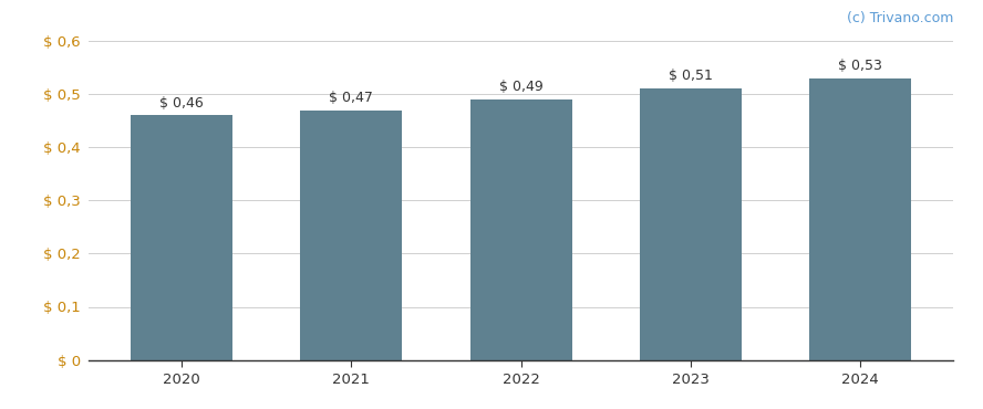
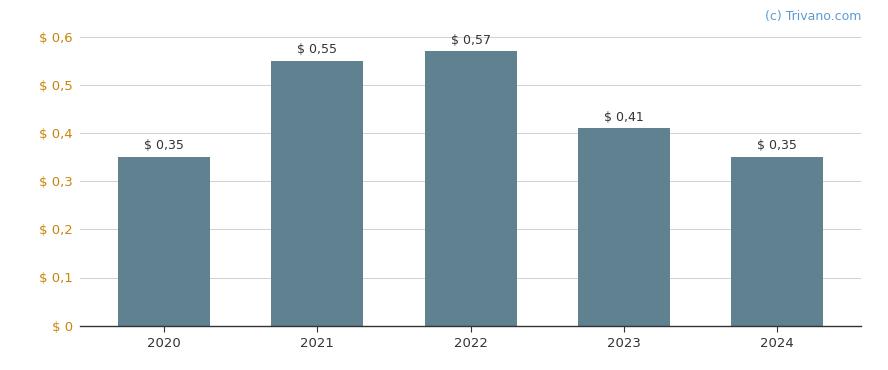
2020: 0,46 -> 0,35
2021: 0,47 -> 0,55
2022: 0,49 -> 0,57
2023: 0,51 -> 0,41
2024: 0,53 -> 0,35
